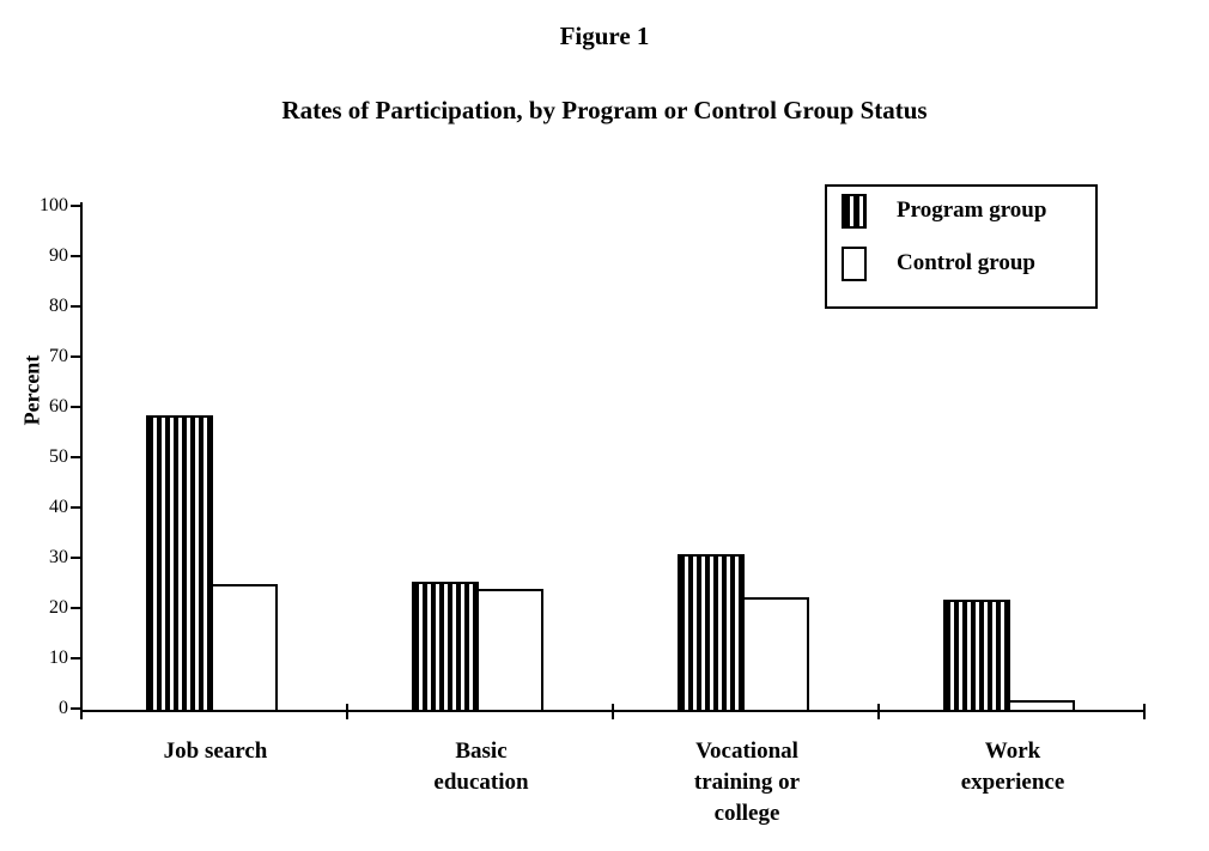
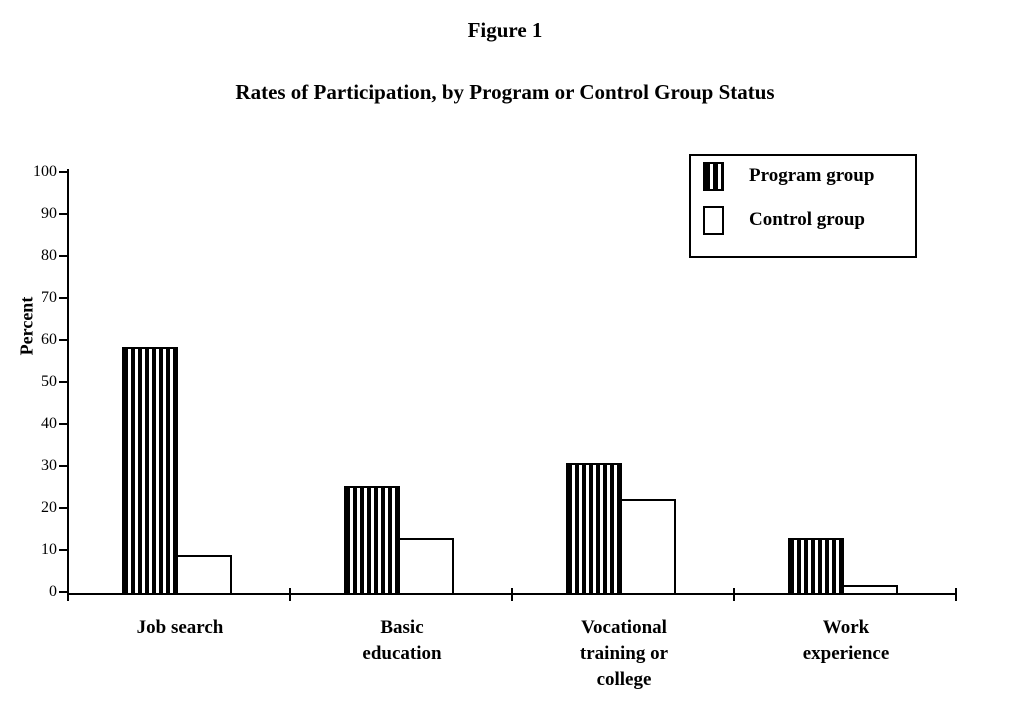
Control group/Job search: 25 -> 9
Control group/Basic education: 24 -> 13
Program group/Work experience: 22 -> 13
